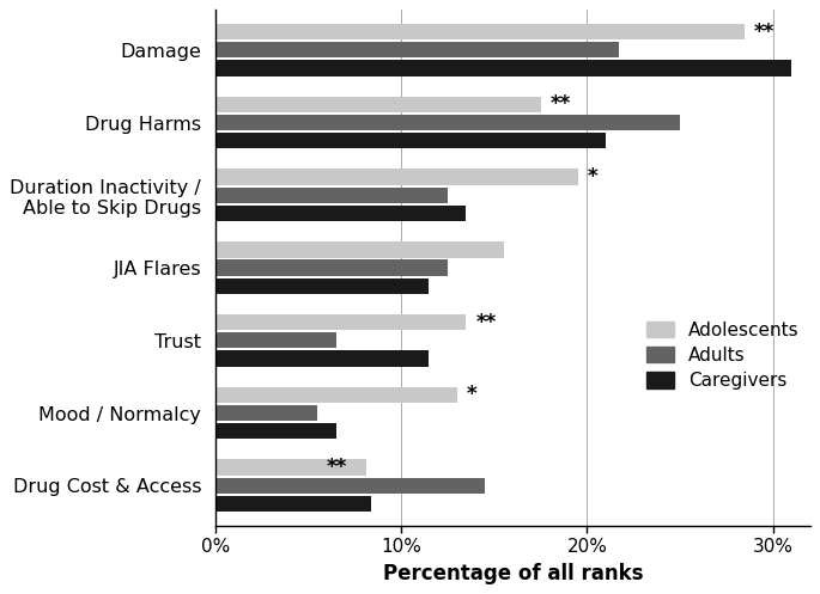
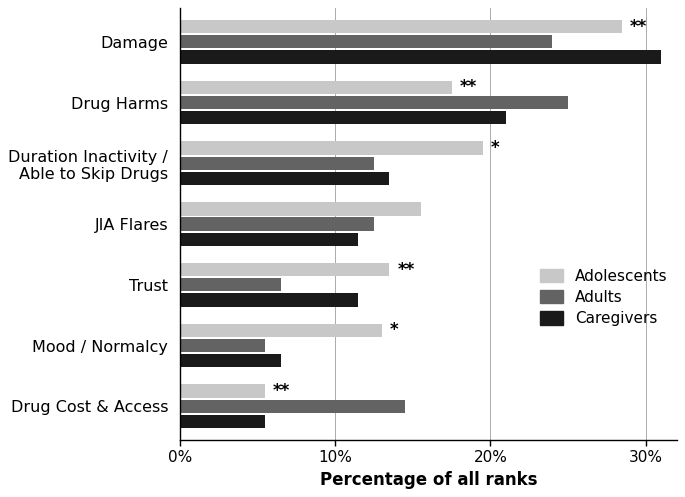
Adults/Damage: 21.7% -> 24.0%
Adolescents/Drug Cost & Access: 8.1% -> 5.5%
Caregivers/Drug Cost & Access: 8.4% -> 5.5%
